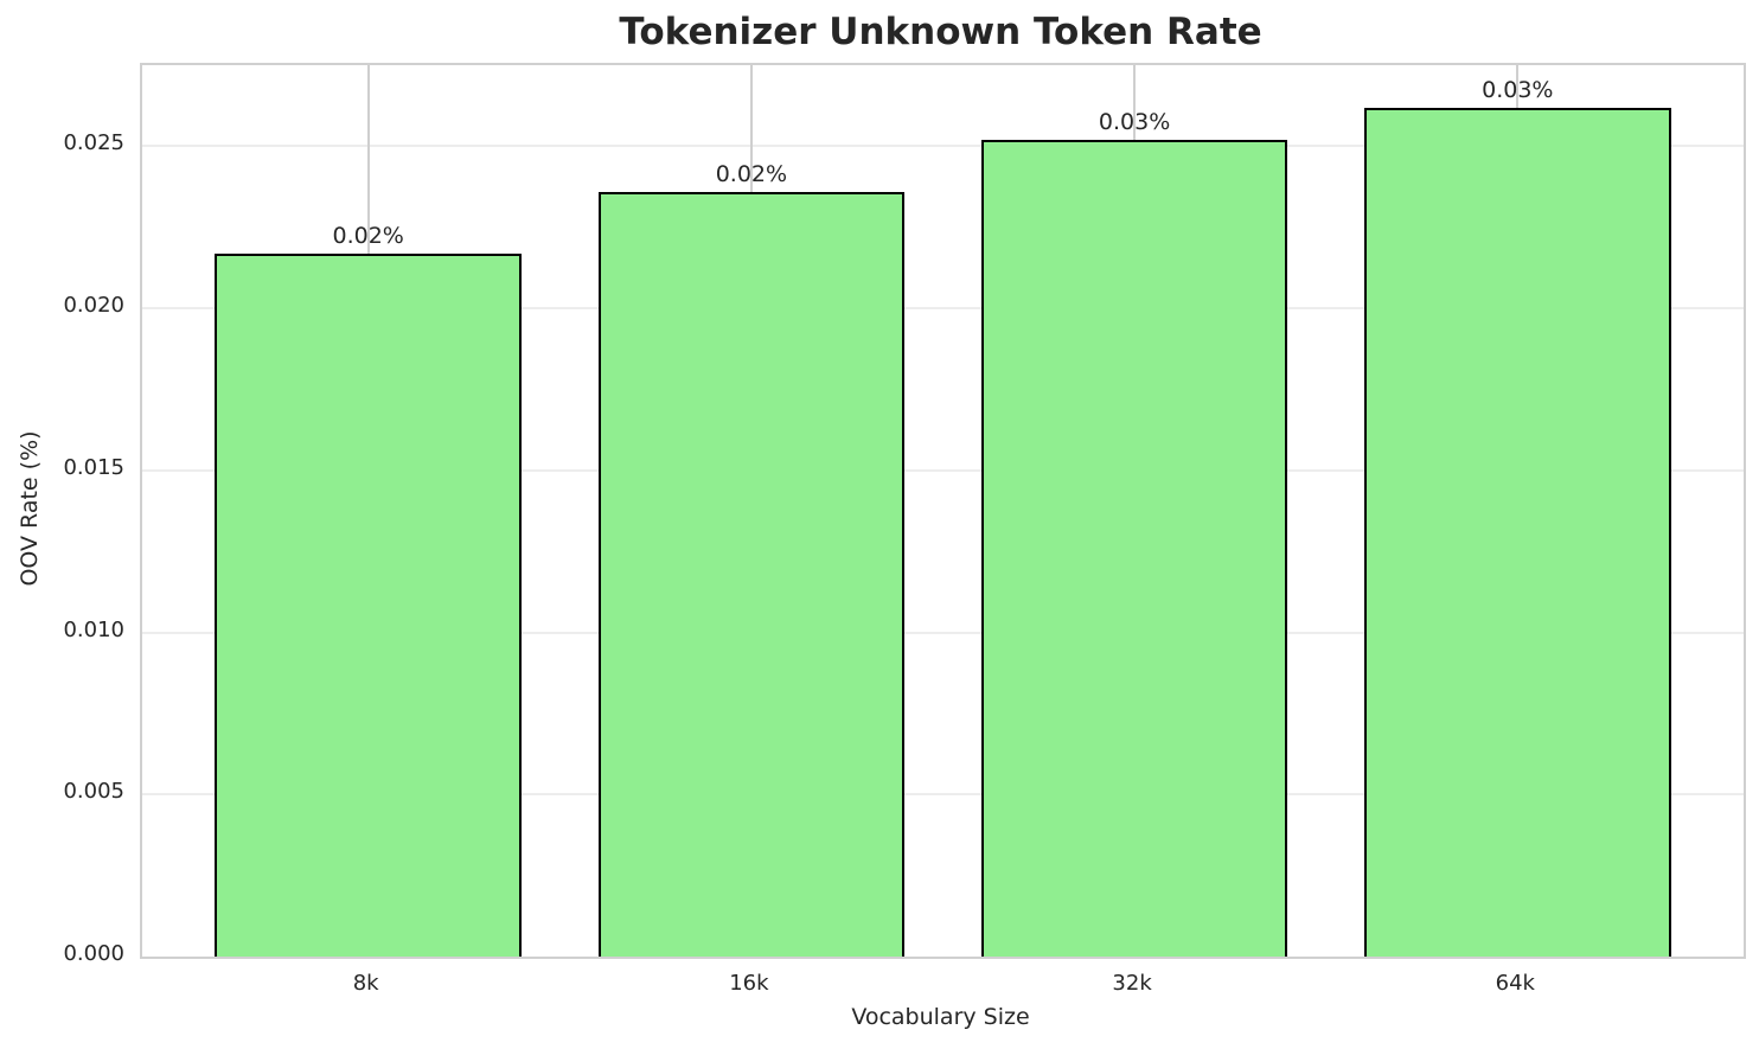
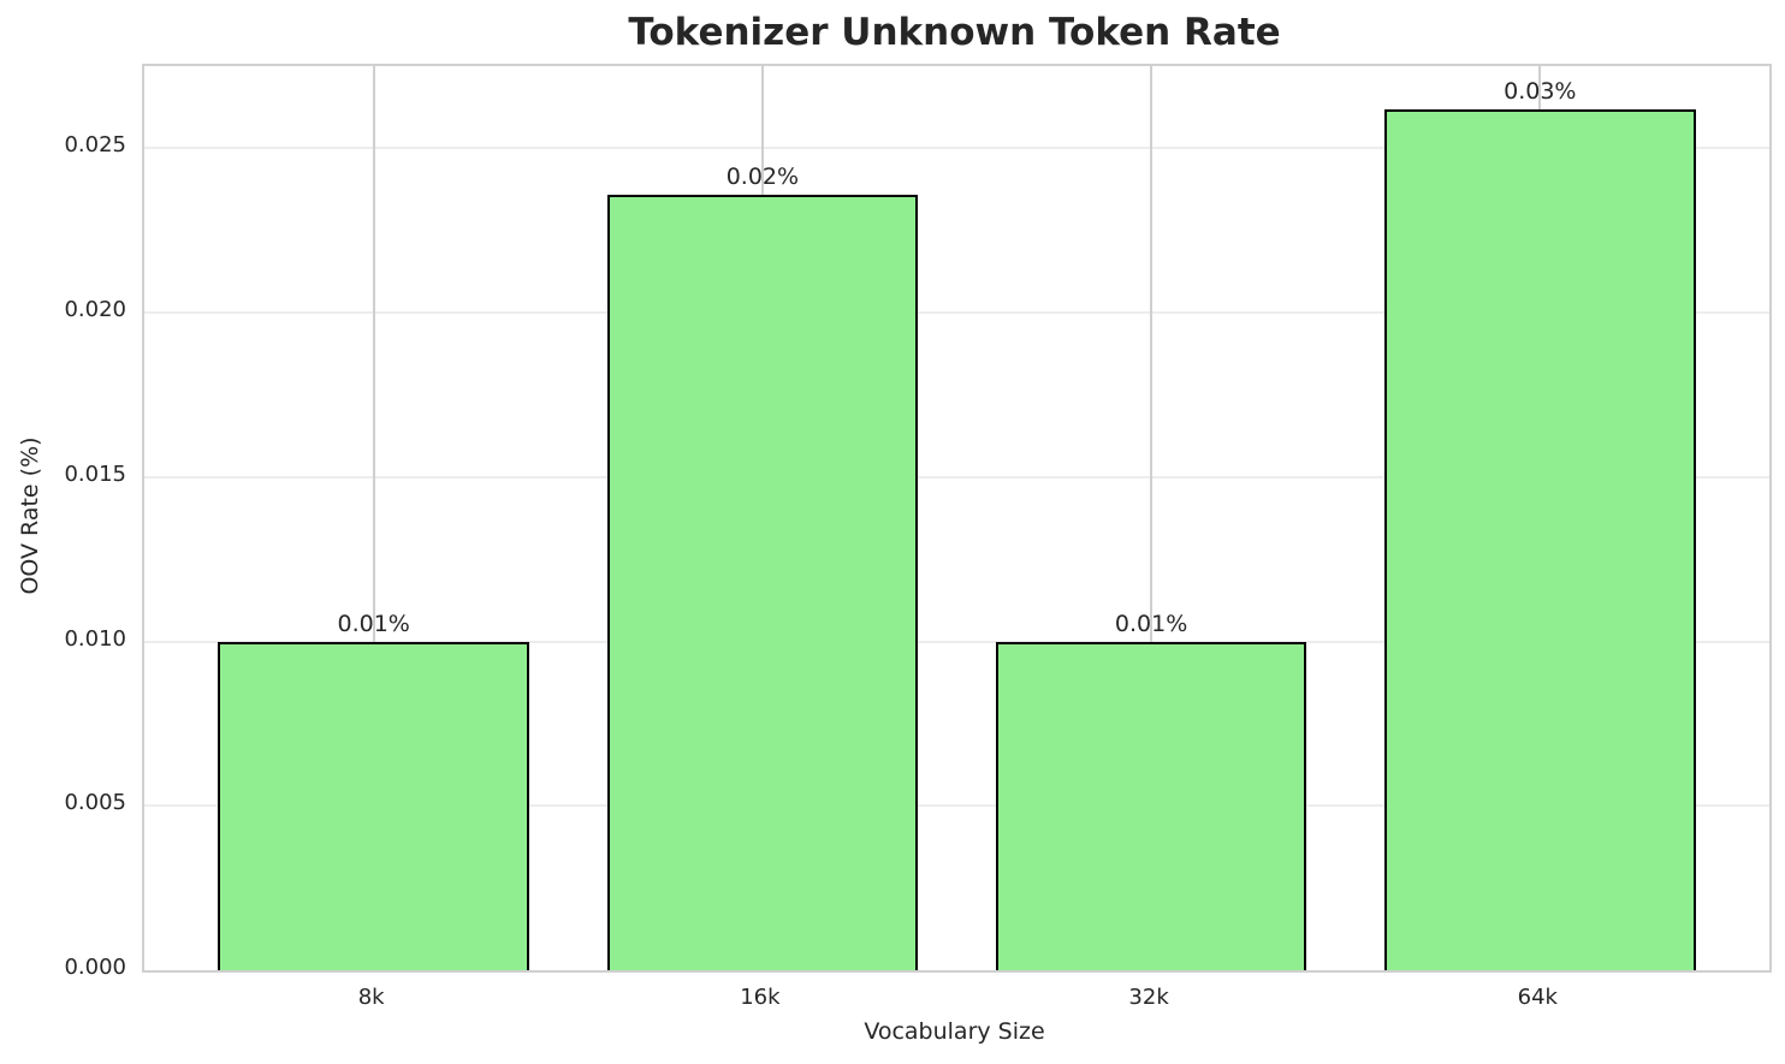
8k: 0.02% -> 0.01%
32k: 0.03% -> 0.01%
